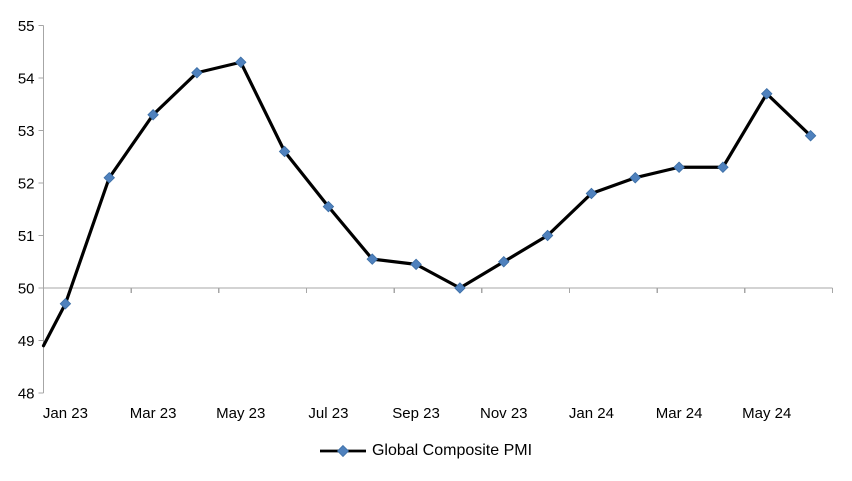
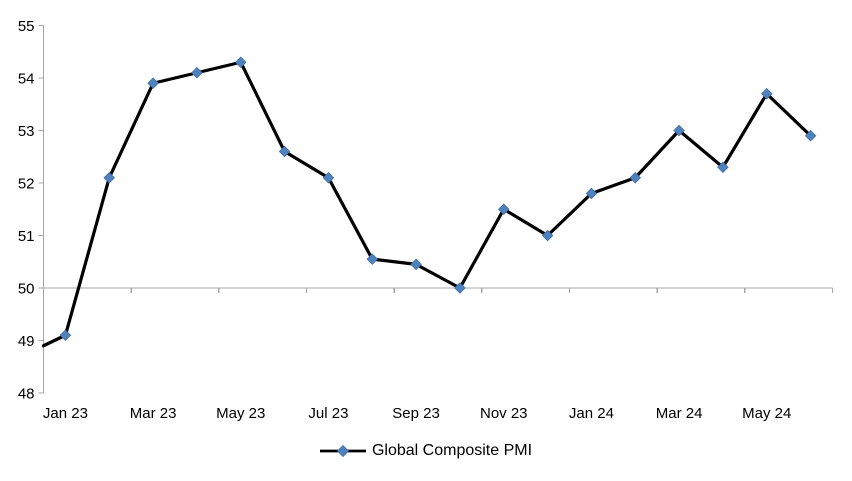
Jan 23: 49.7 -> 49.1
Mar 23: 53.3 -> 53.9
Jul 23: 51.5 -> 52.1
Nov 23: 50.5 -> 51.5
Mar 24: 52.3 -> 53.0
